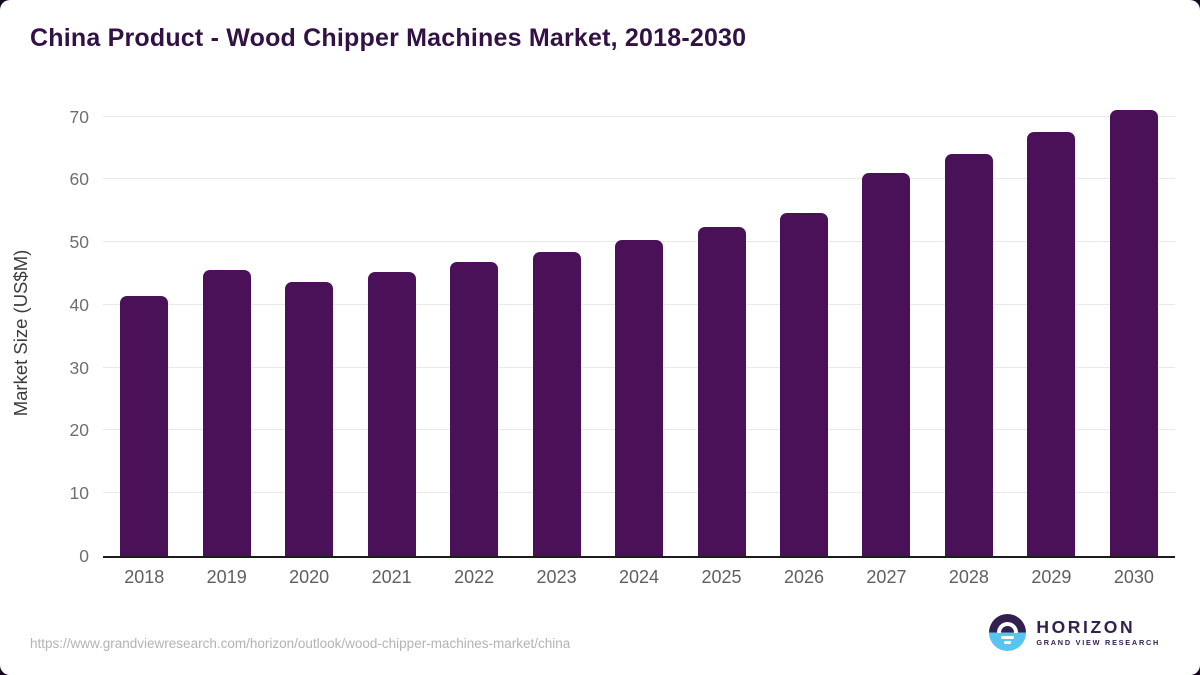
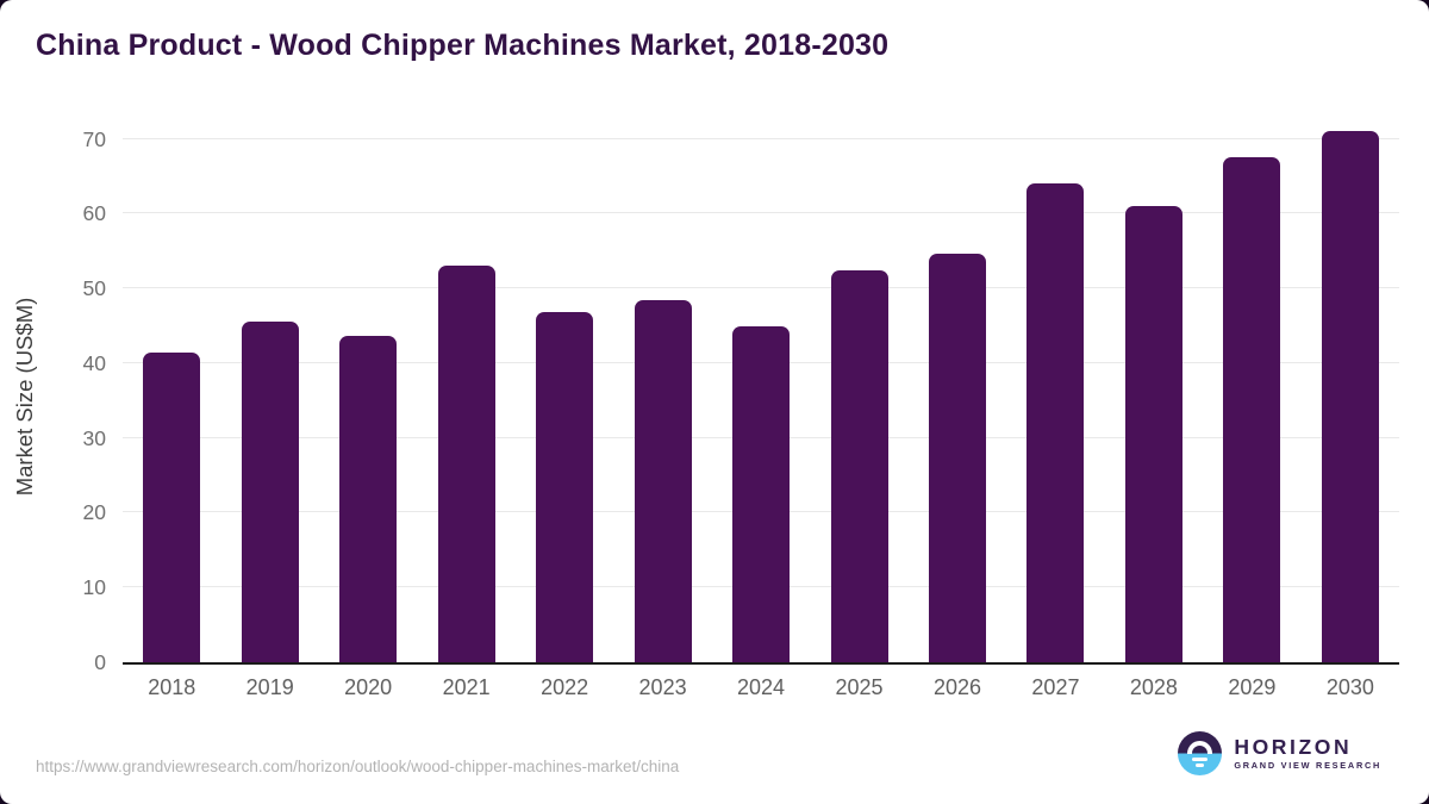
2021: 45 -> 53
2024: 50 -> 45
2027: 61 -> 64
2028: 64 -> 61
